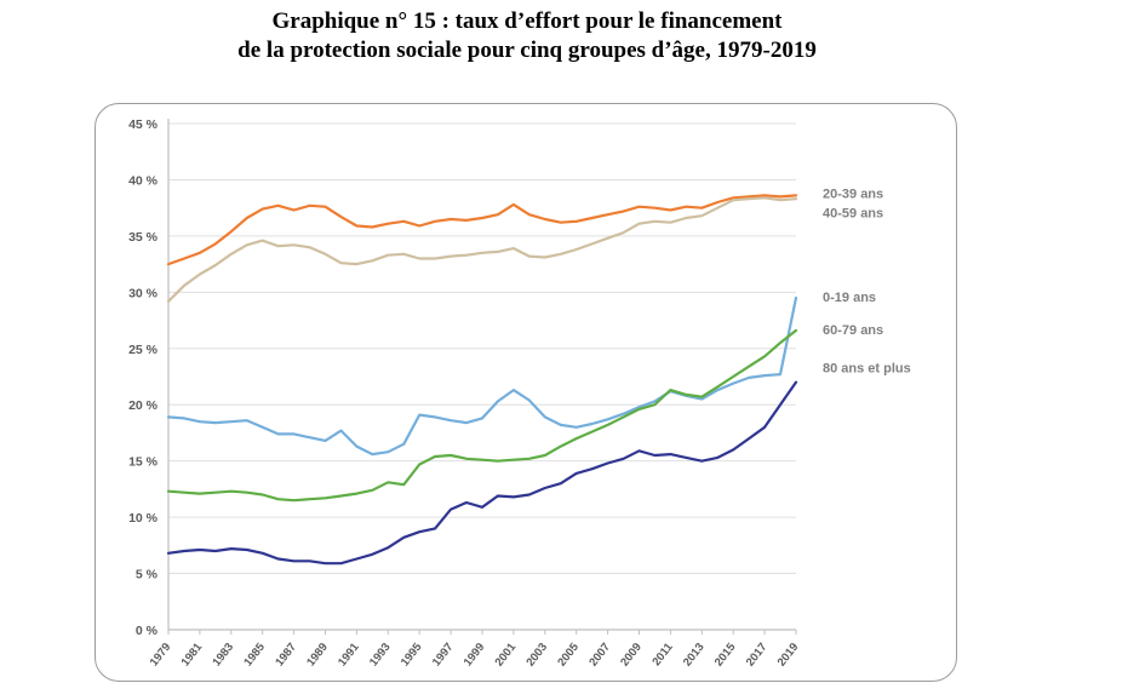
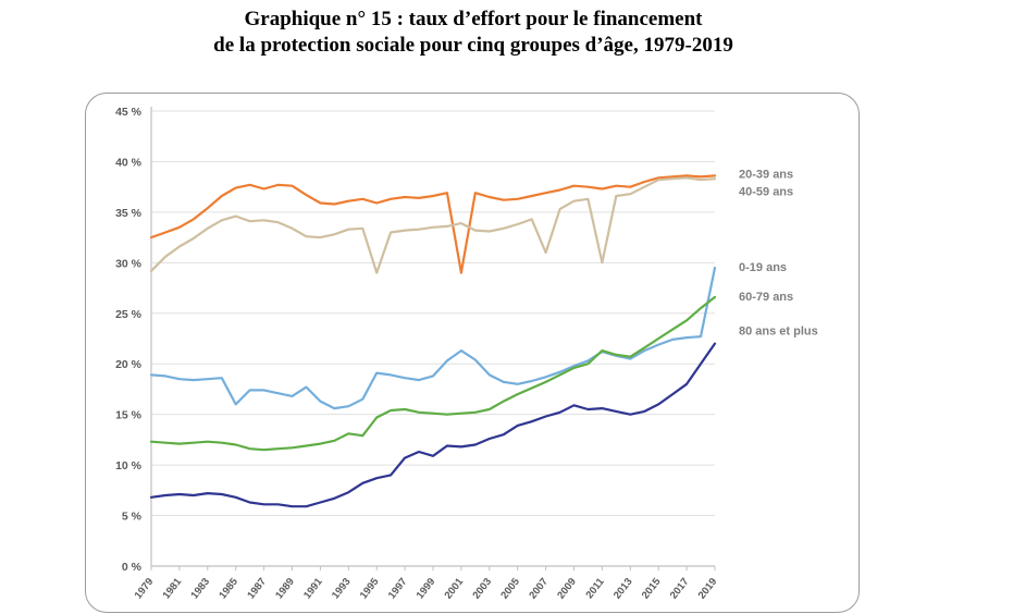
0-19 ans/1985: 18% -> 16%
40-59 ans/1995: 33% -> 29%
20-39 ans/2001: 38% -> 29%
40-59 ans/2007: 35% -> 31%
40-59 ans/2011: 36% -> 30%
